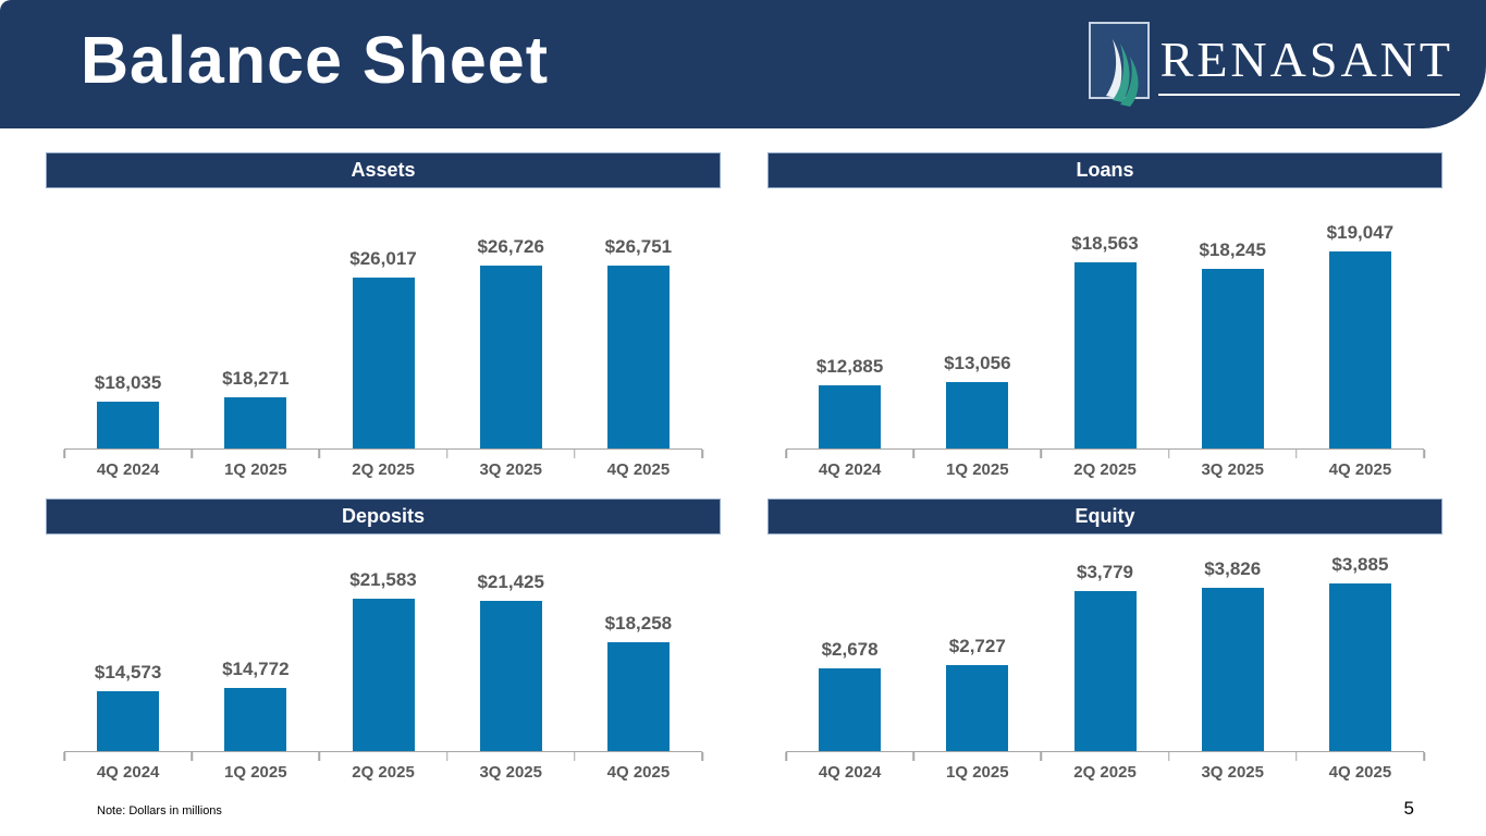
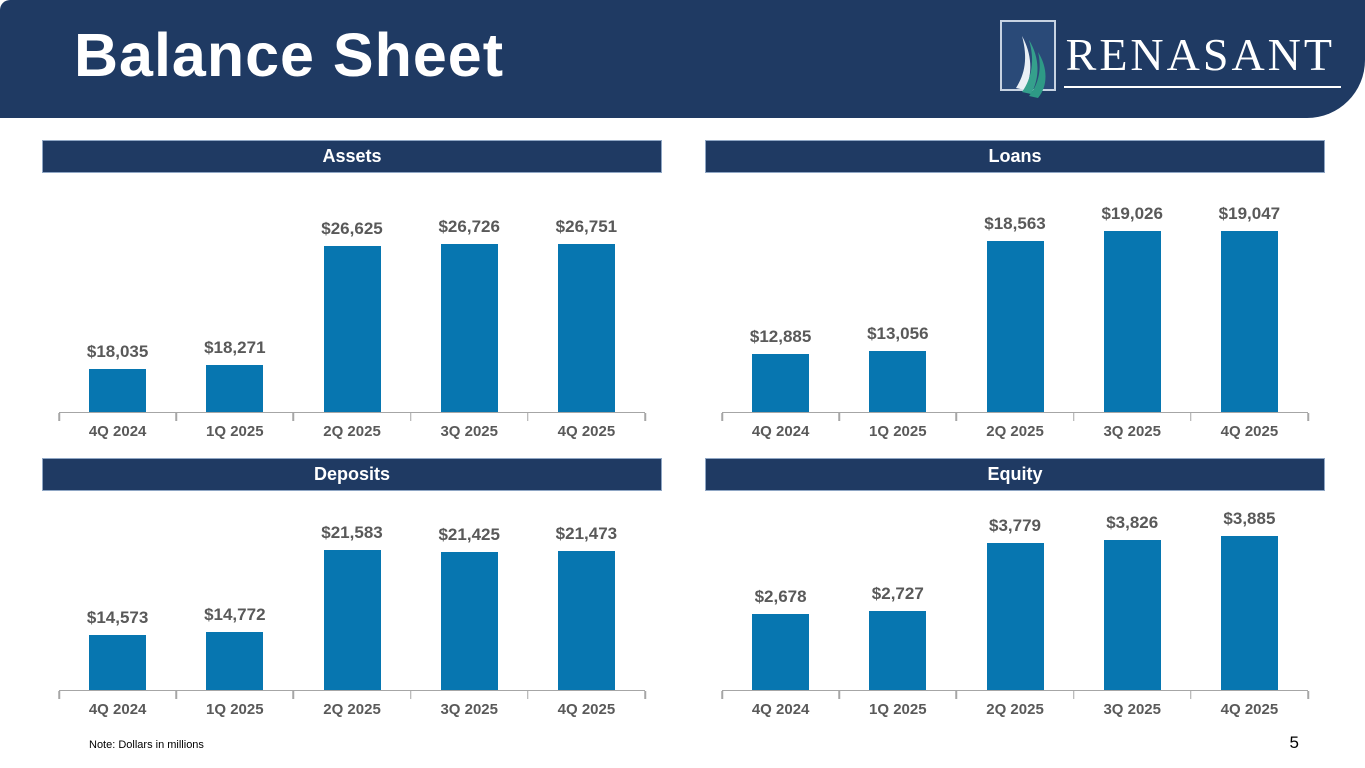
Assets/2Q 2025: $26,017 -> $26,625
Loans/3Q 2025: $18,245 -> $19,026
Deposits/4Q 2025: $18,258 -> $21,473
